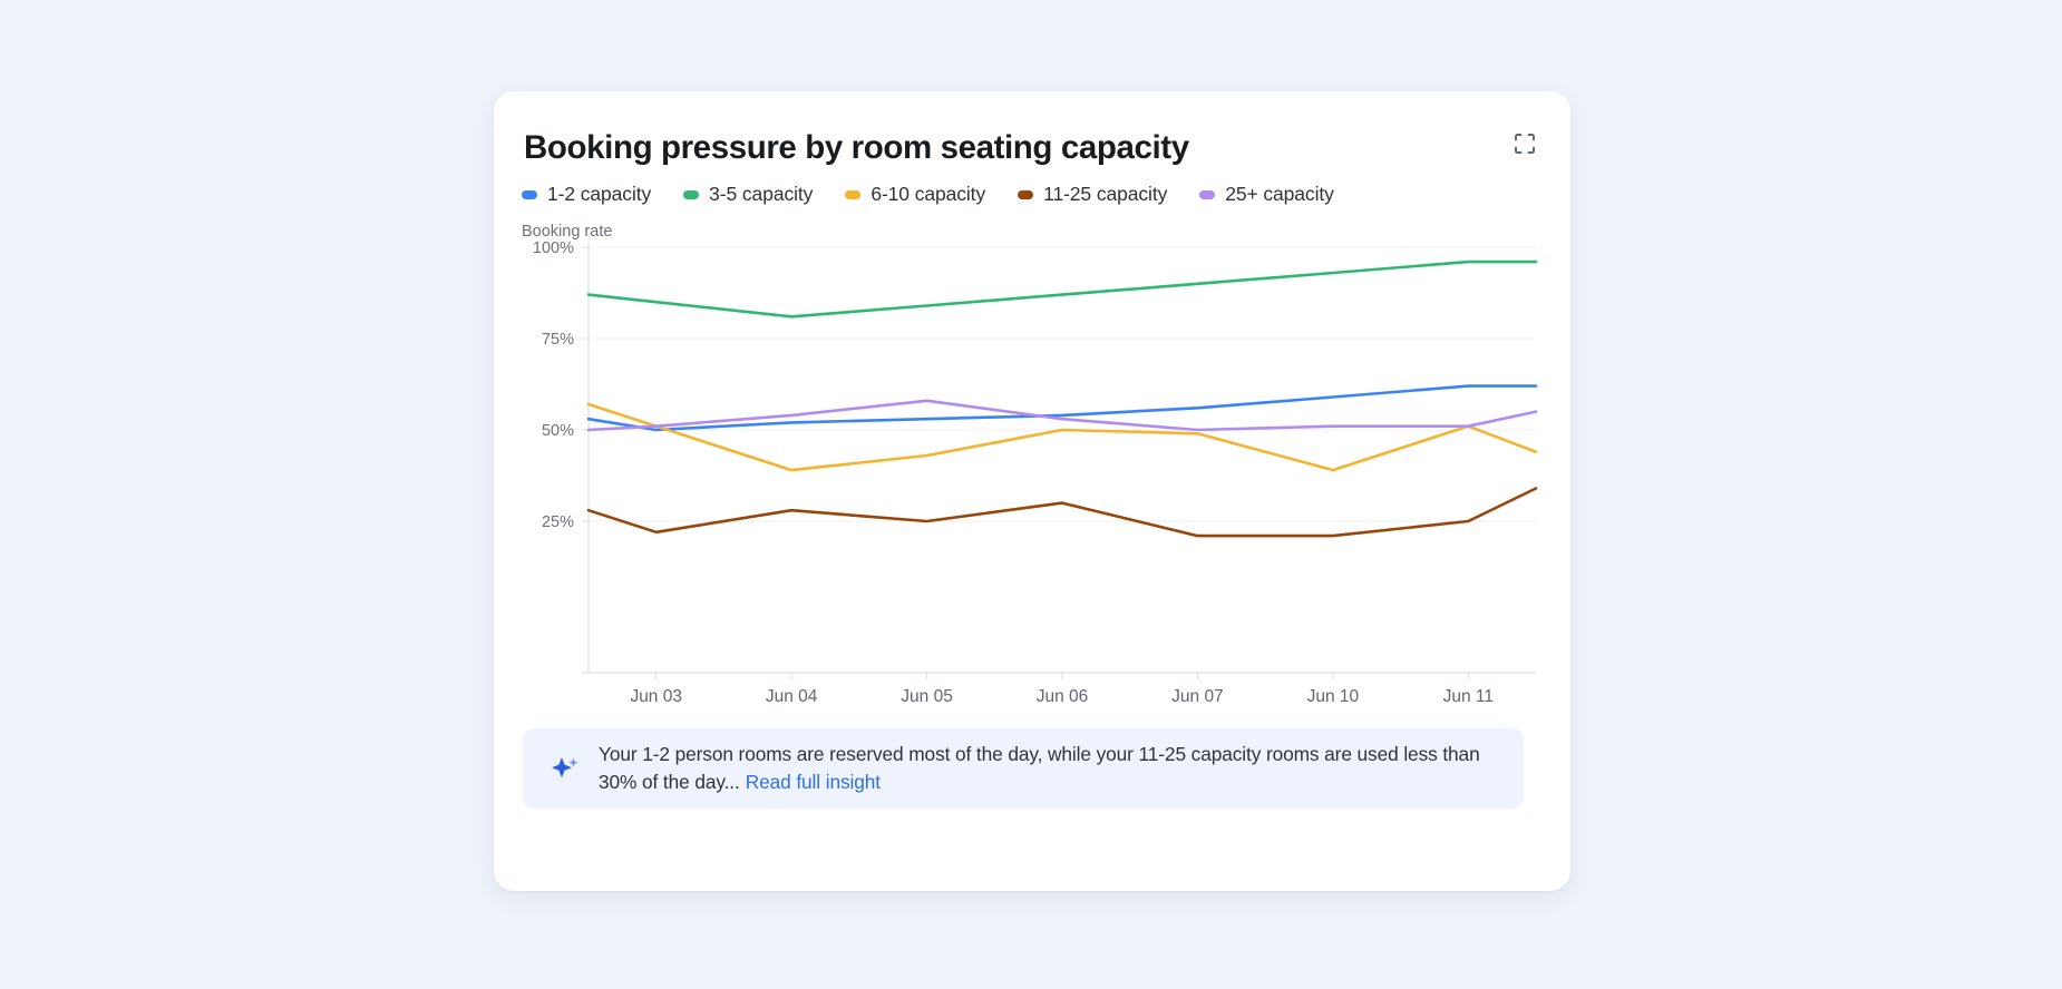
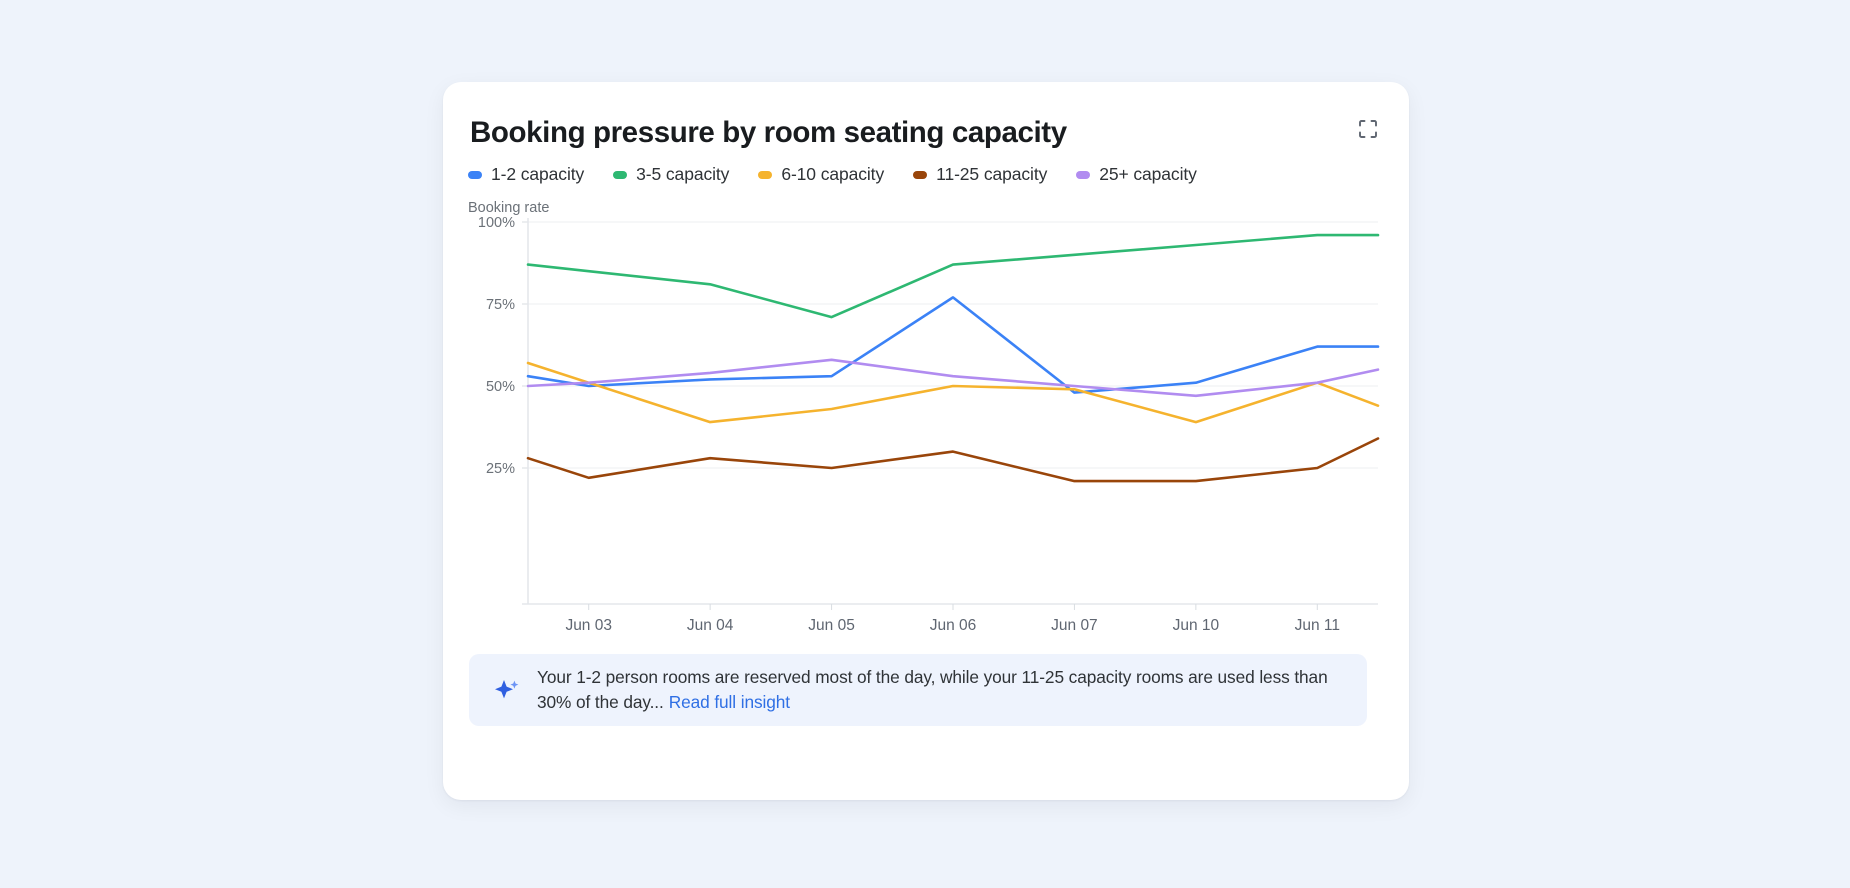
3-5 capacity/Jun 05: 84% -> 71%
1-2 capacity/Jun 06: 54% -> 77%
1-2 capacity/Jun 07: 56% -> 48%
1-2 capacity/Jun 10: 59% -> 51%
25+ capacity/Jun 10: 51% -> 47%
